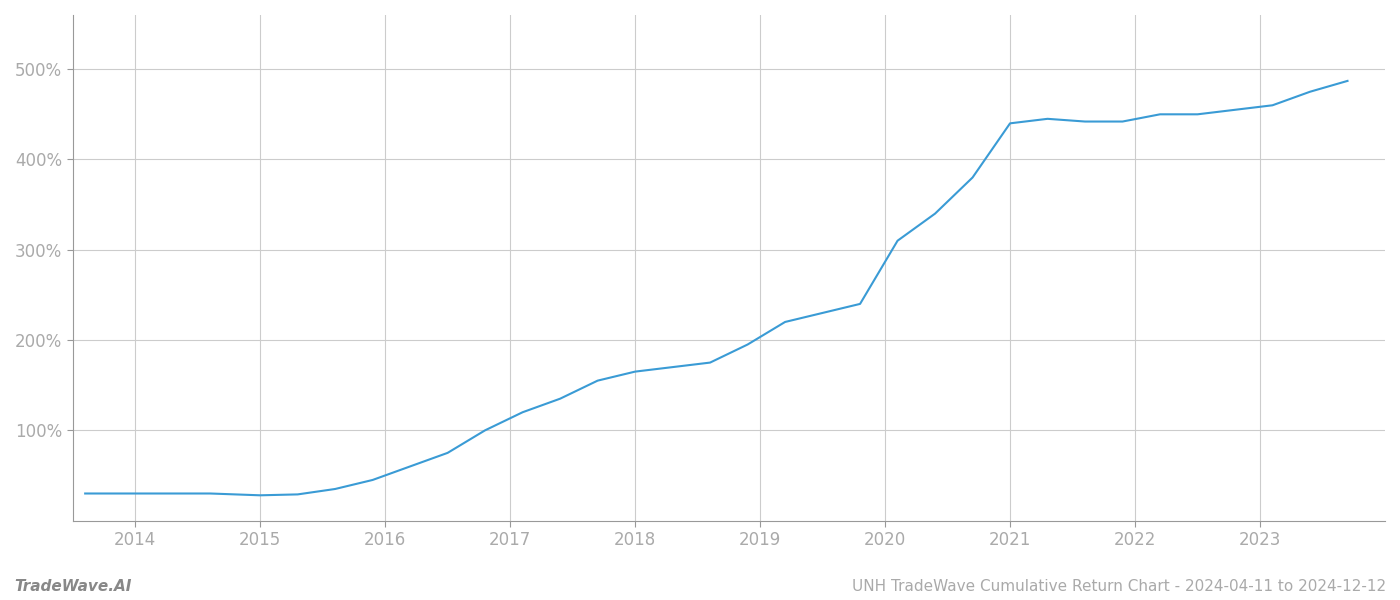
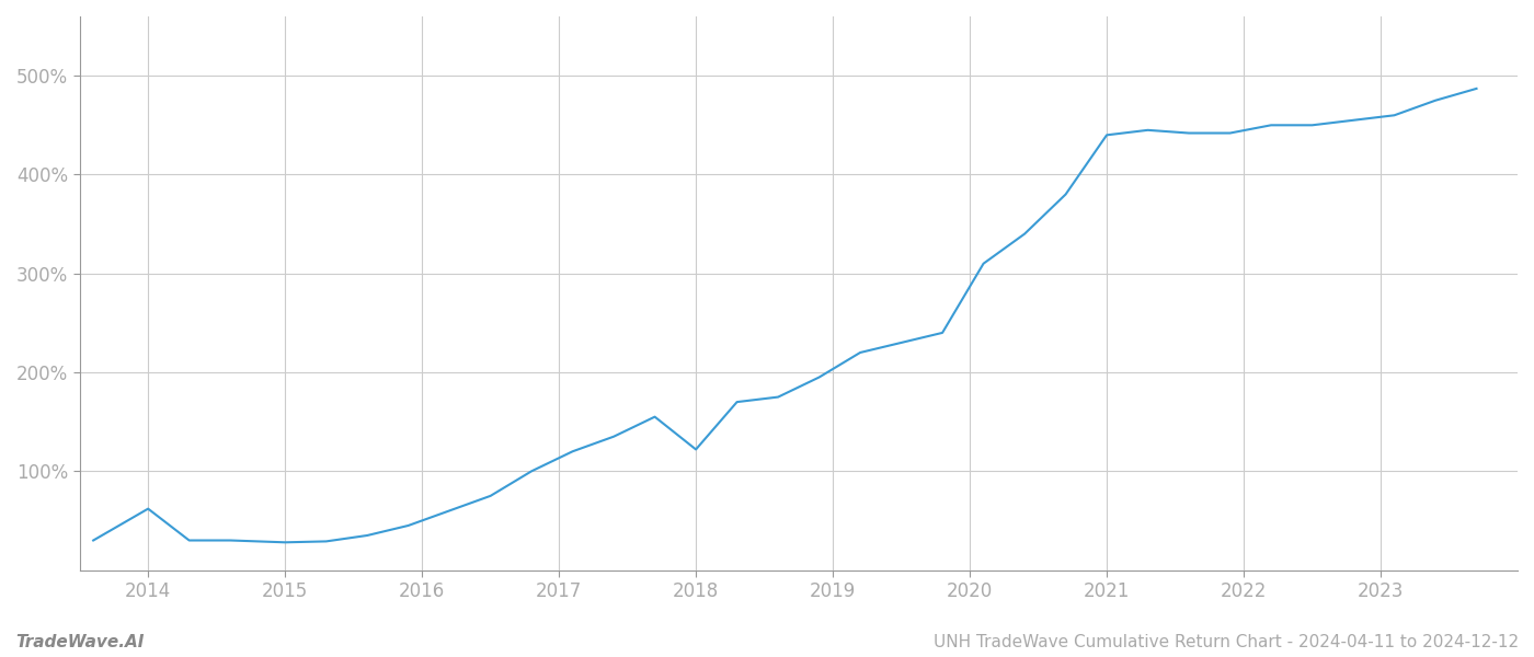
2014: 30% -> 62%
2018: 165% -> 122%
